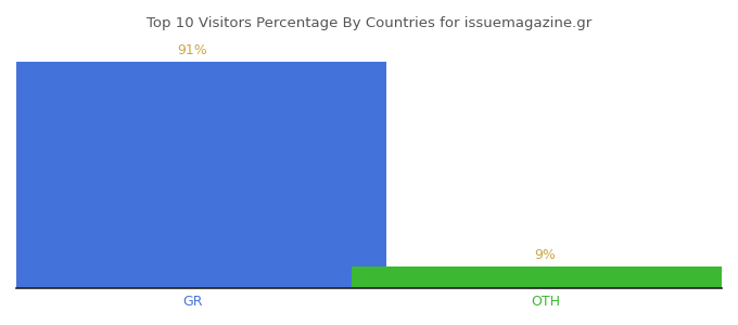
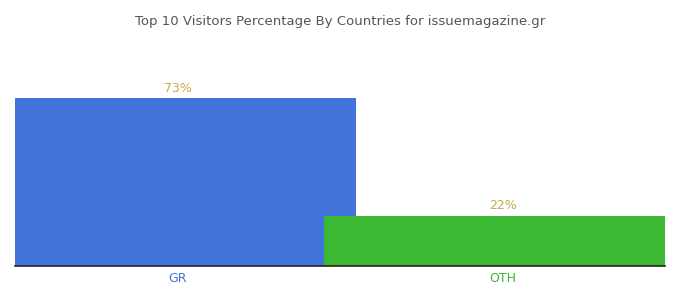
GR: 91% -> 73%
OTH: 9% -> 22%
